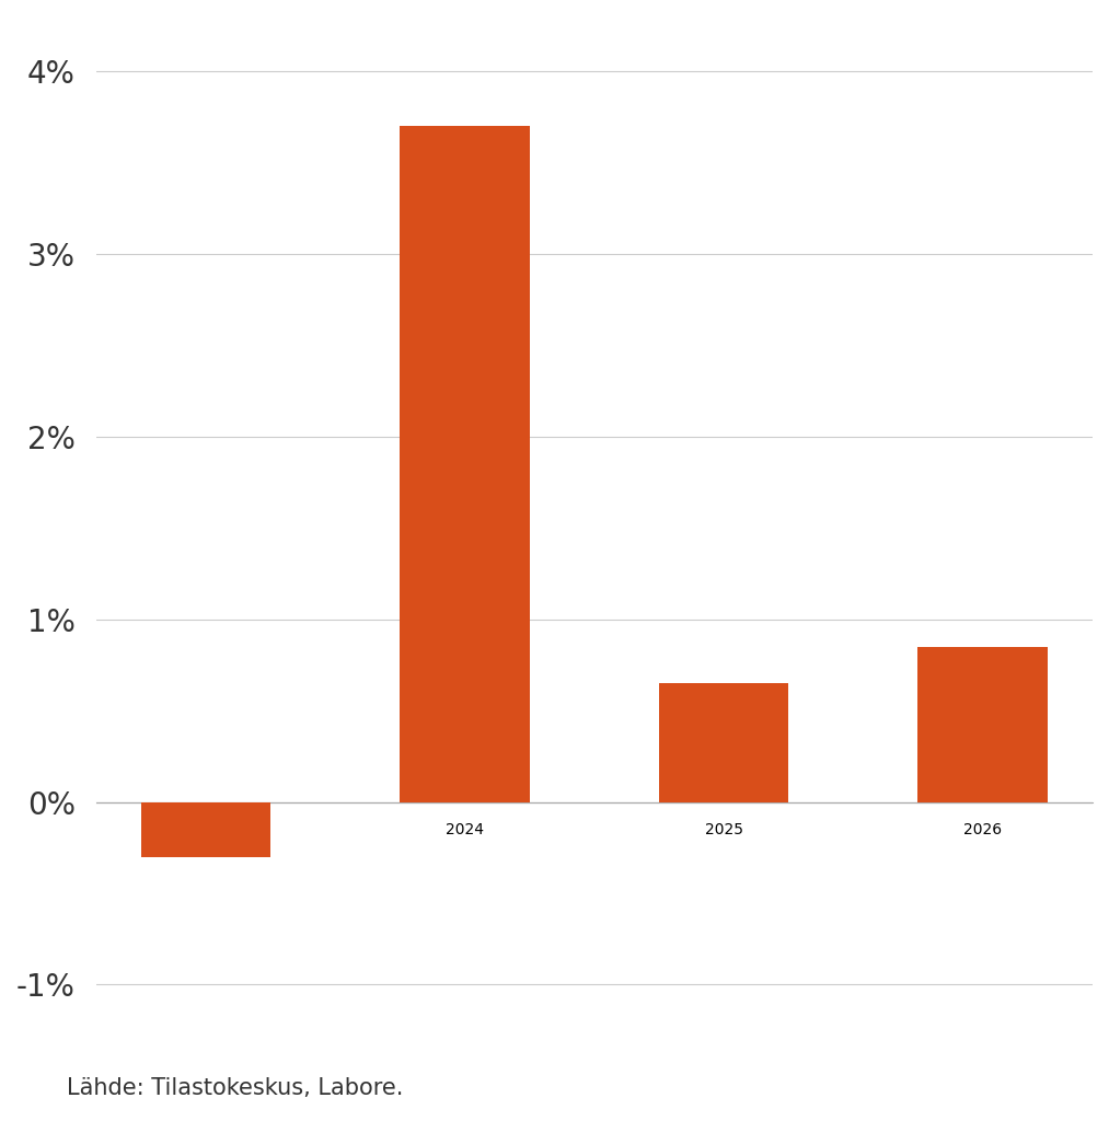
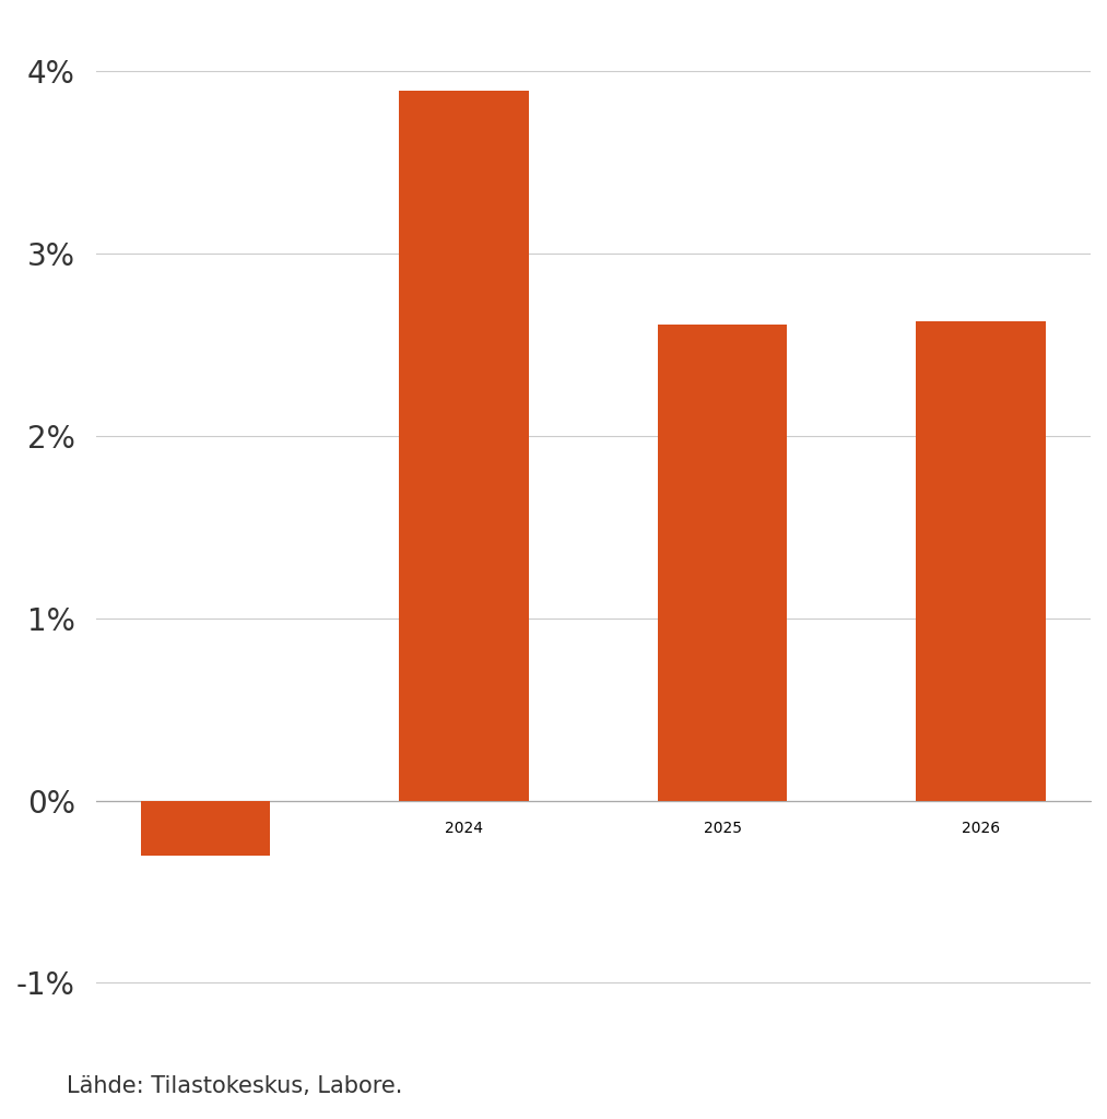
2024: 3.70% -> 3.89%
2025: 0.65% -> 2.61%
2026: 0.85% -> 2.63%
